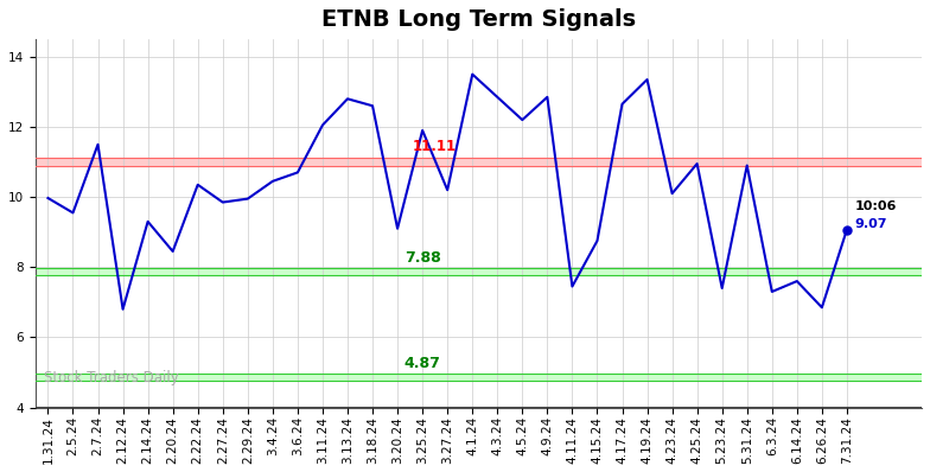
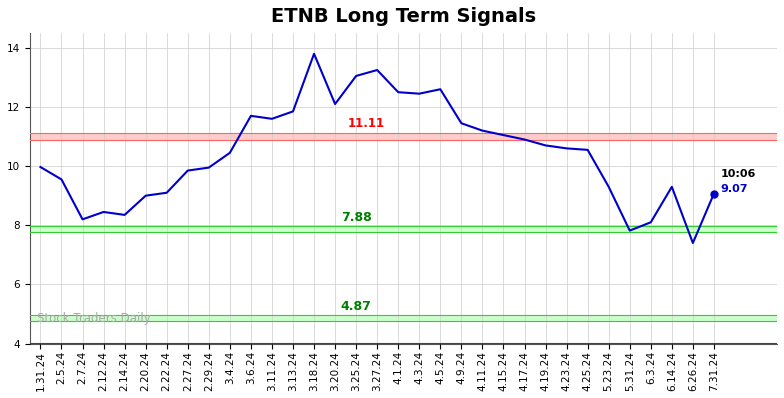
2.7.24: 11.50 -> 8.20
2.12.24: 6.80 -> 8.45
2.14.24: 9.30 -> 8.35
2.20.24: 8.45 -> 9.00
2.22.24: 10.35 -> 9.10
3.6.24: 10.70 -> 11.70
3.11.24: 12.05 -> 11.60
3.13.24: 12.80 -> 11.85
3.18.24: 12.60 -> 13.80
3.20.24: 9.10 -> 12.10
3.25.24: 11.90 -> 13.05
3.27.24: 10.20 -> 13.25
4.1.24: 13.50 -> 12.50
4.3.24: 12.85 -> 12.45
4.5.24: 12.20 -> 12.60
4.9.24: 12.85 -> 11.45
4.11.24: 7.45 -> 11.20
4.15.24: 8.75 -> 11.05
4.17.24: 12.65 -> 10.90
4.19.24: 13.35 -> 10.70
4.23.24: 10.10 -> 10.60
4.25.24: 10.95 -> 10.55
5.23.24: 7.40 -> 9.30
5.31.24: 10.90 -> 7.82
6.3.24: 7.30 -> 8.10
6.14.24: 7.60 -> 9.30
6.26.24: 6.85 -> 7.40
